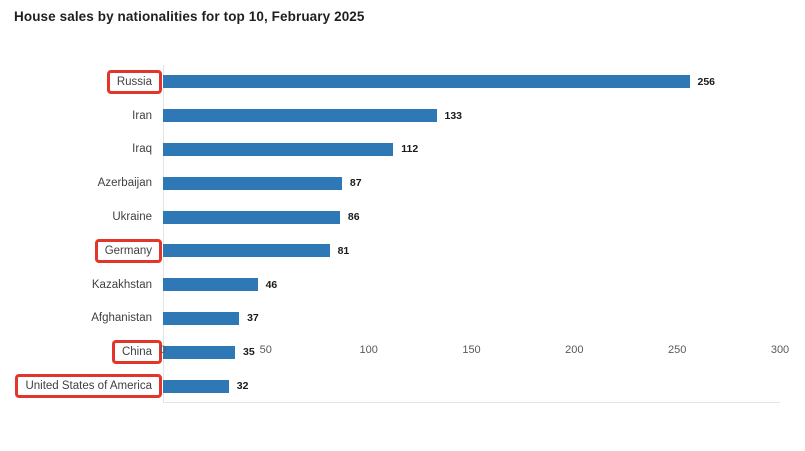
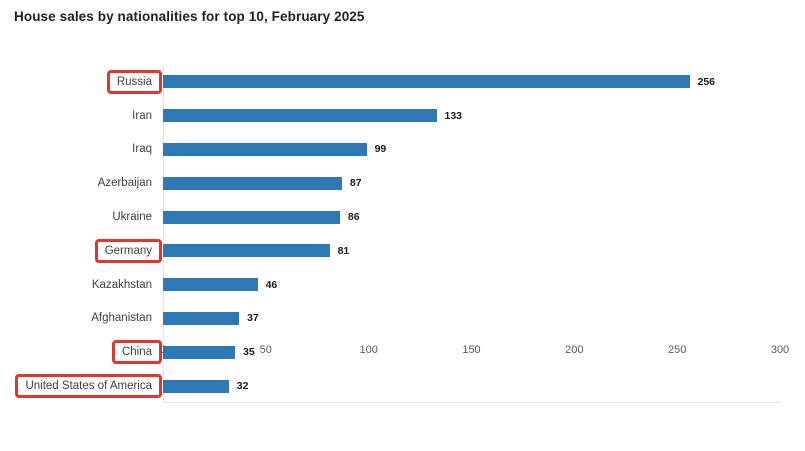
Iraq: 112 -> 99
